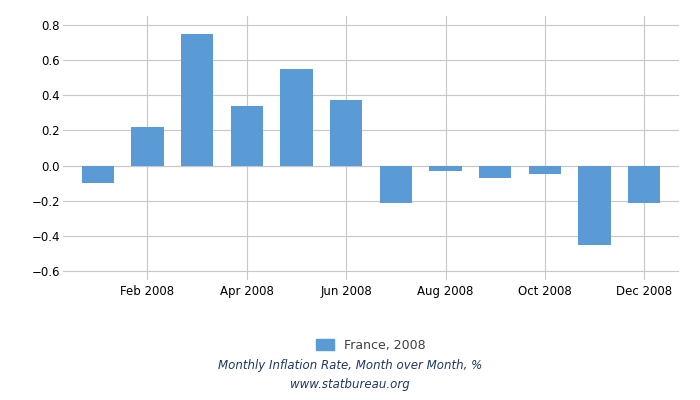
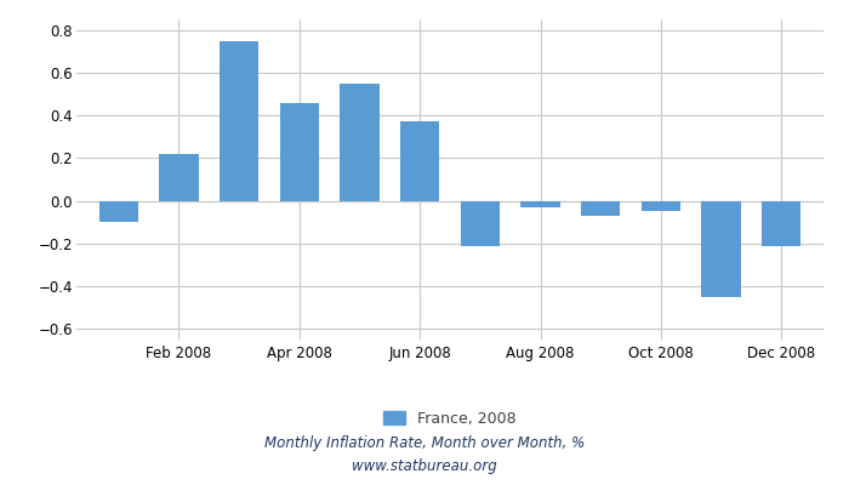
Apr 2008: 0.34 -> 0.46
